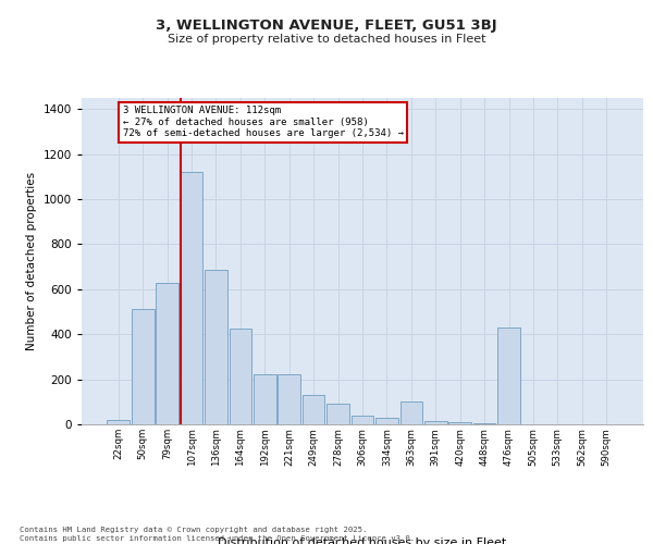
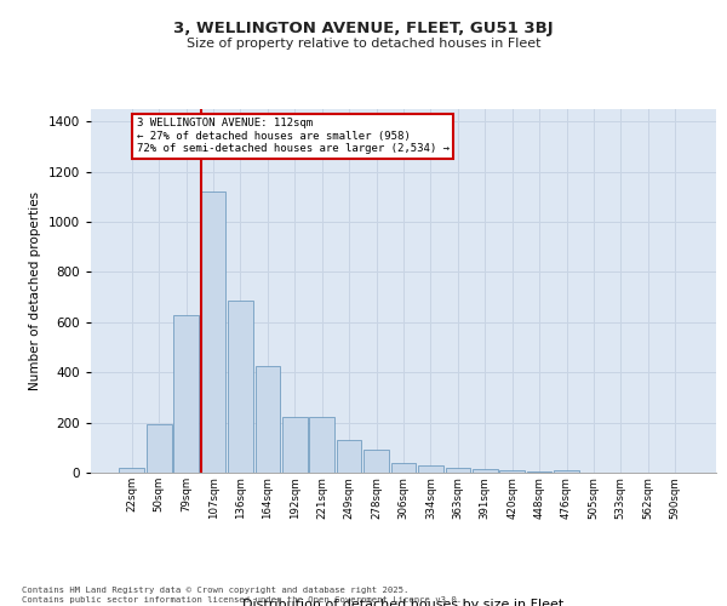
50sqm: 510 -> 195
363sqm: 100 -> 18
476sqm: 430 -> 8
